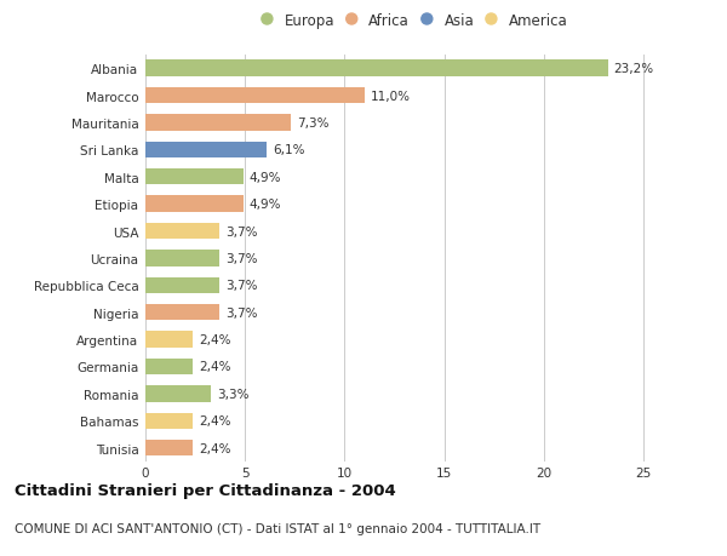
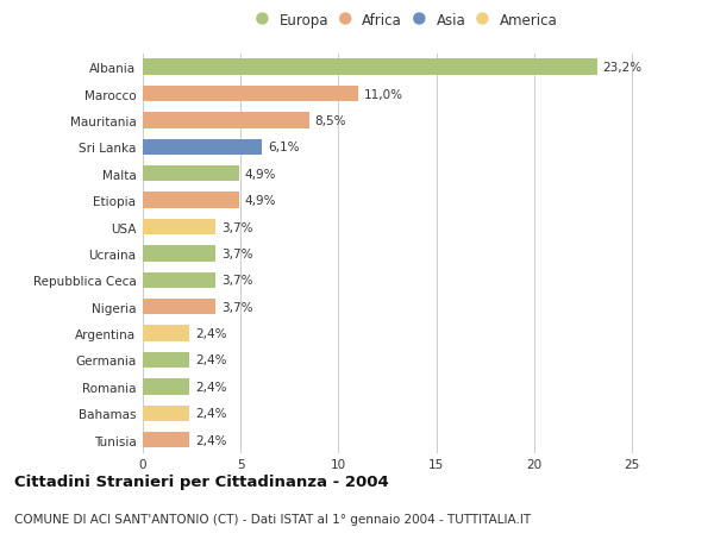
Mauritania: 7,3% -> 8,5%
Romania: 3,3% -> 2,4%
